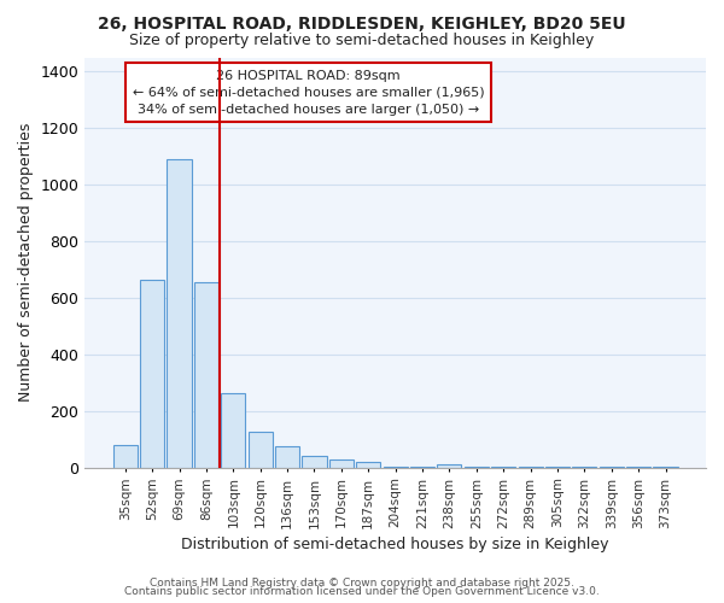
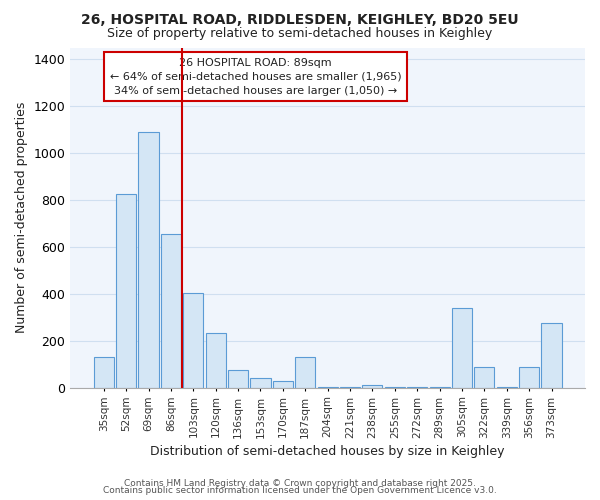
35sqm: 80 -> 130
52sqm: 665 -> 825
103sqm: 265 -> 405
120sqm: 128 -> 235
187sqm: 20 -> 130
305sqm: 3 -> 340
322sqm: 3 -> 90
356sqm: 3 -> 90
373sqm: 3 -> 275
